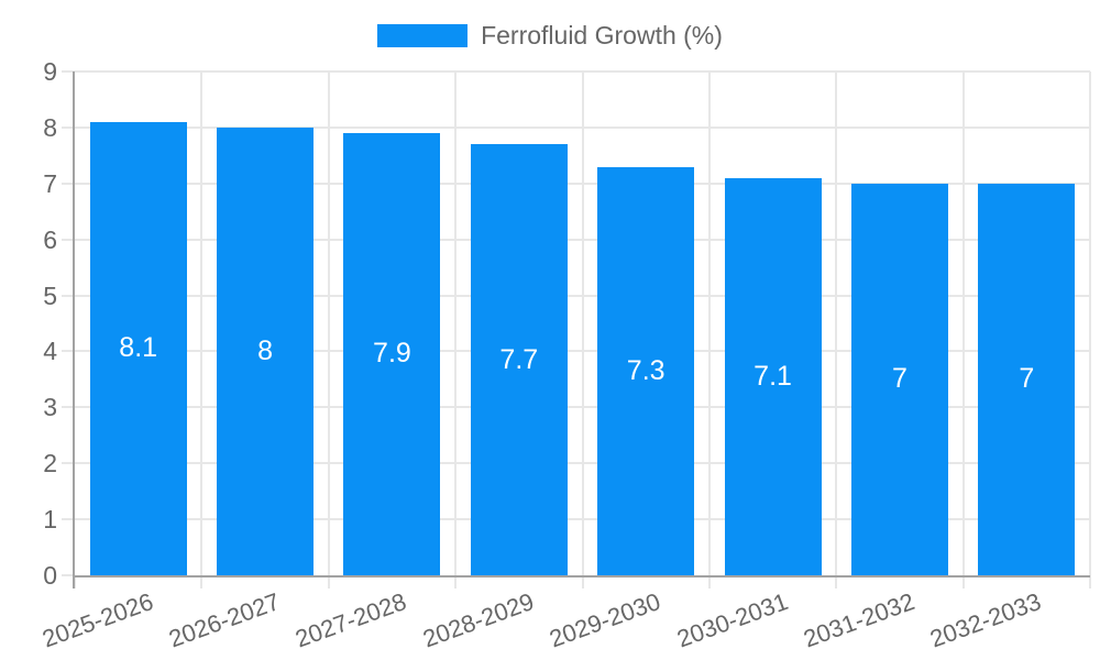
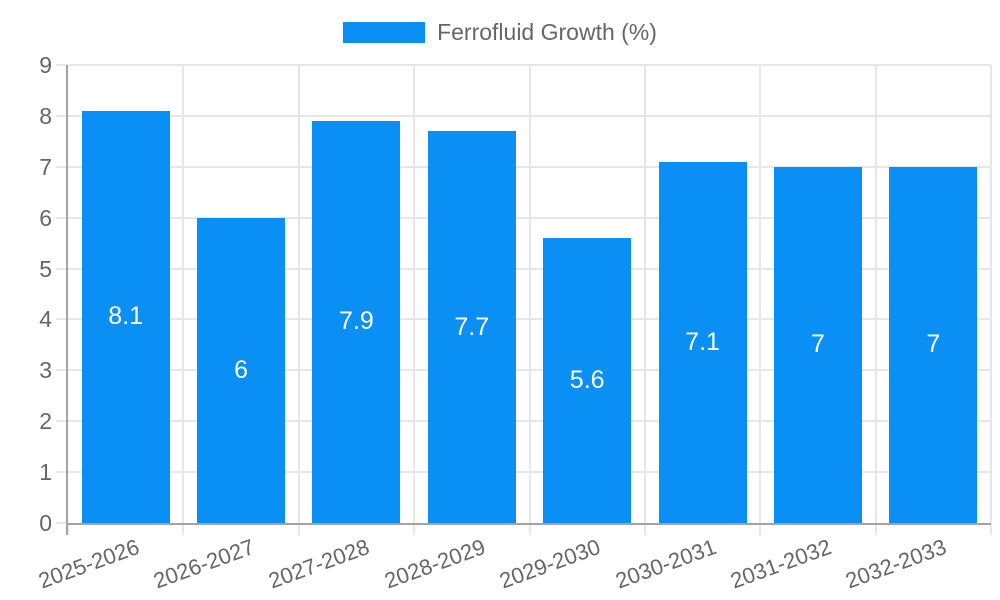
2026-2027: 8 -> 6
2029-2030: 7.3 -> 5.6
